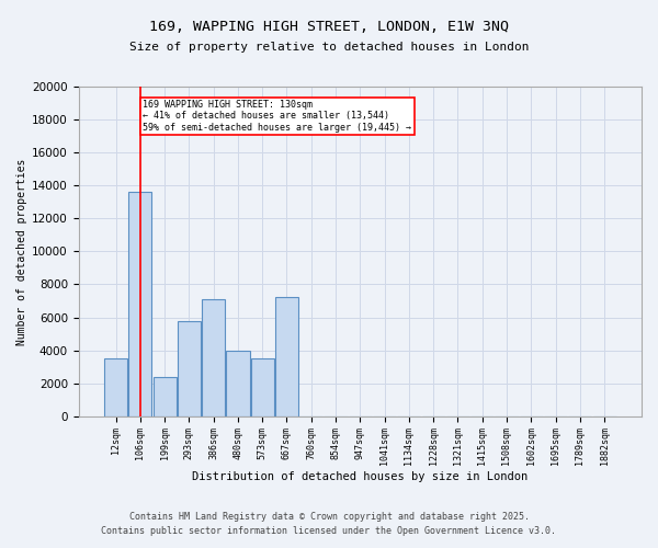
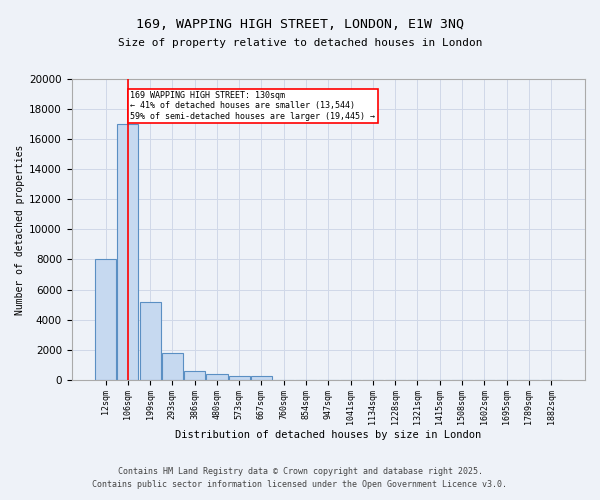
12sqm: 3500 -> 8000
106sqm: 13600 -> 17000
199sqm: 2400 -> 5200
293sqm: 5800 -> 1800
386sqm: 7100 -> 600
480sqm: 4000 -> 400
573sqm: 3500 -> 300
667sqm: 7200 -> 200
